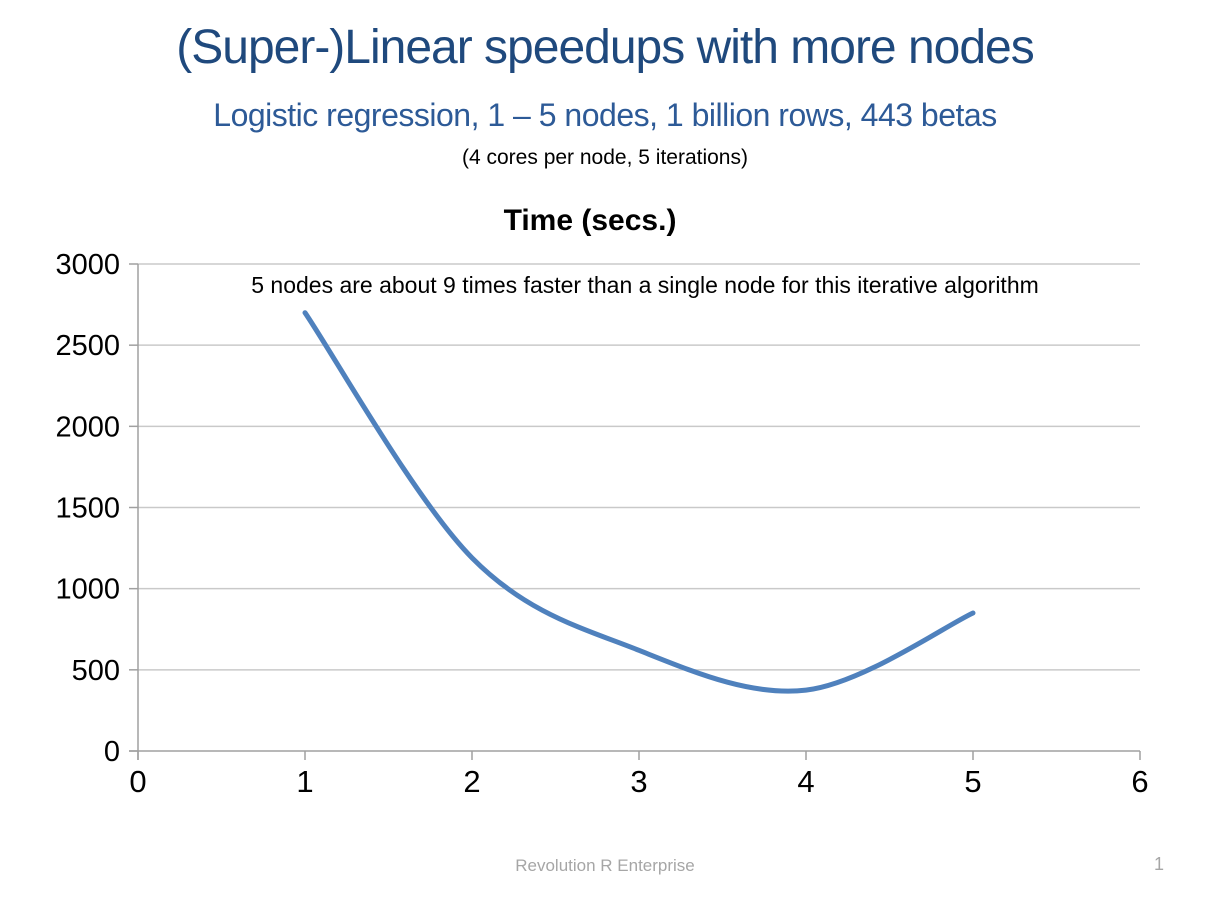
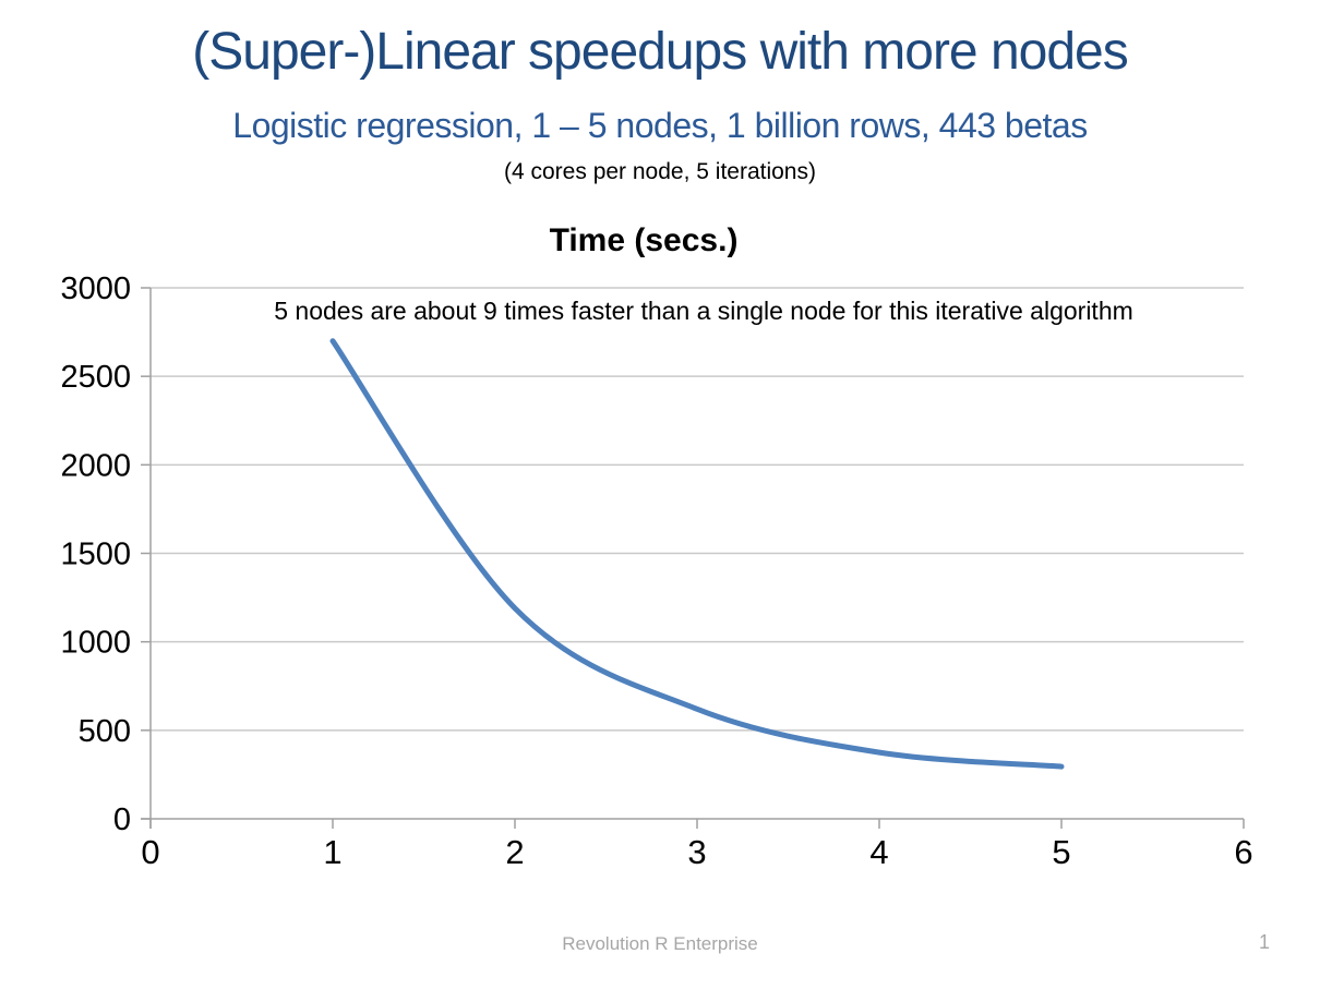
5: 850 -> 300
